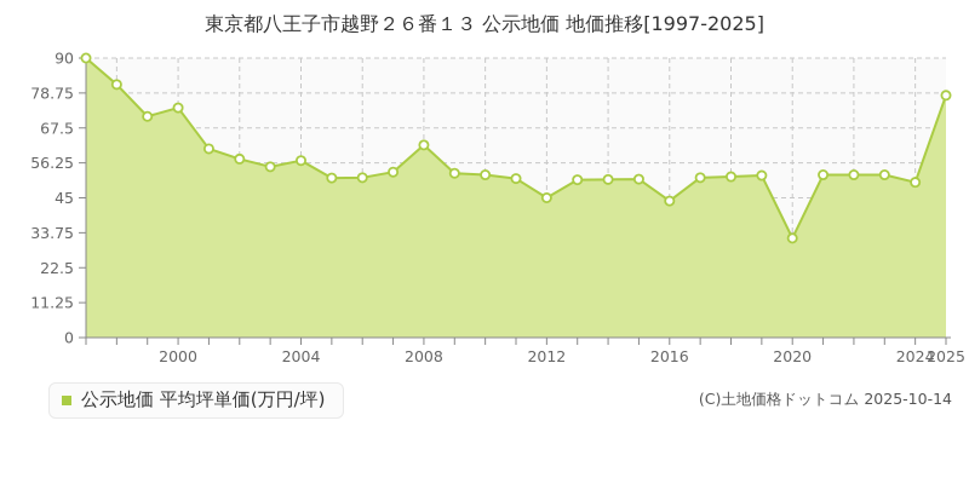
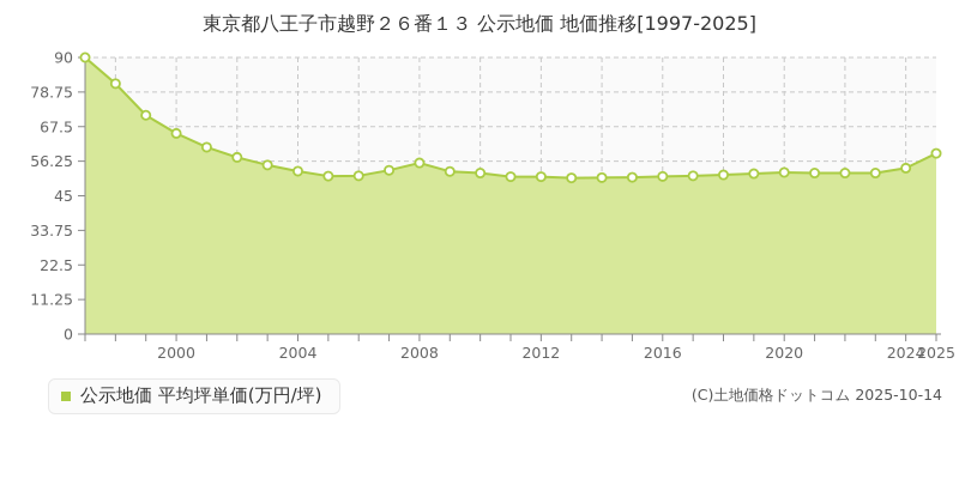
2000: 74 -> 65
2004: 57 -> 53
2008: 62 -> 56
2012: 45 -> 51
2016: 44 -> 51
2020: 32 -> 53
2024: 50 -> 54
2025: 78 -> 59
